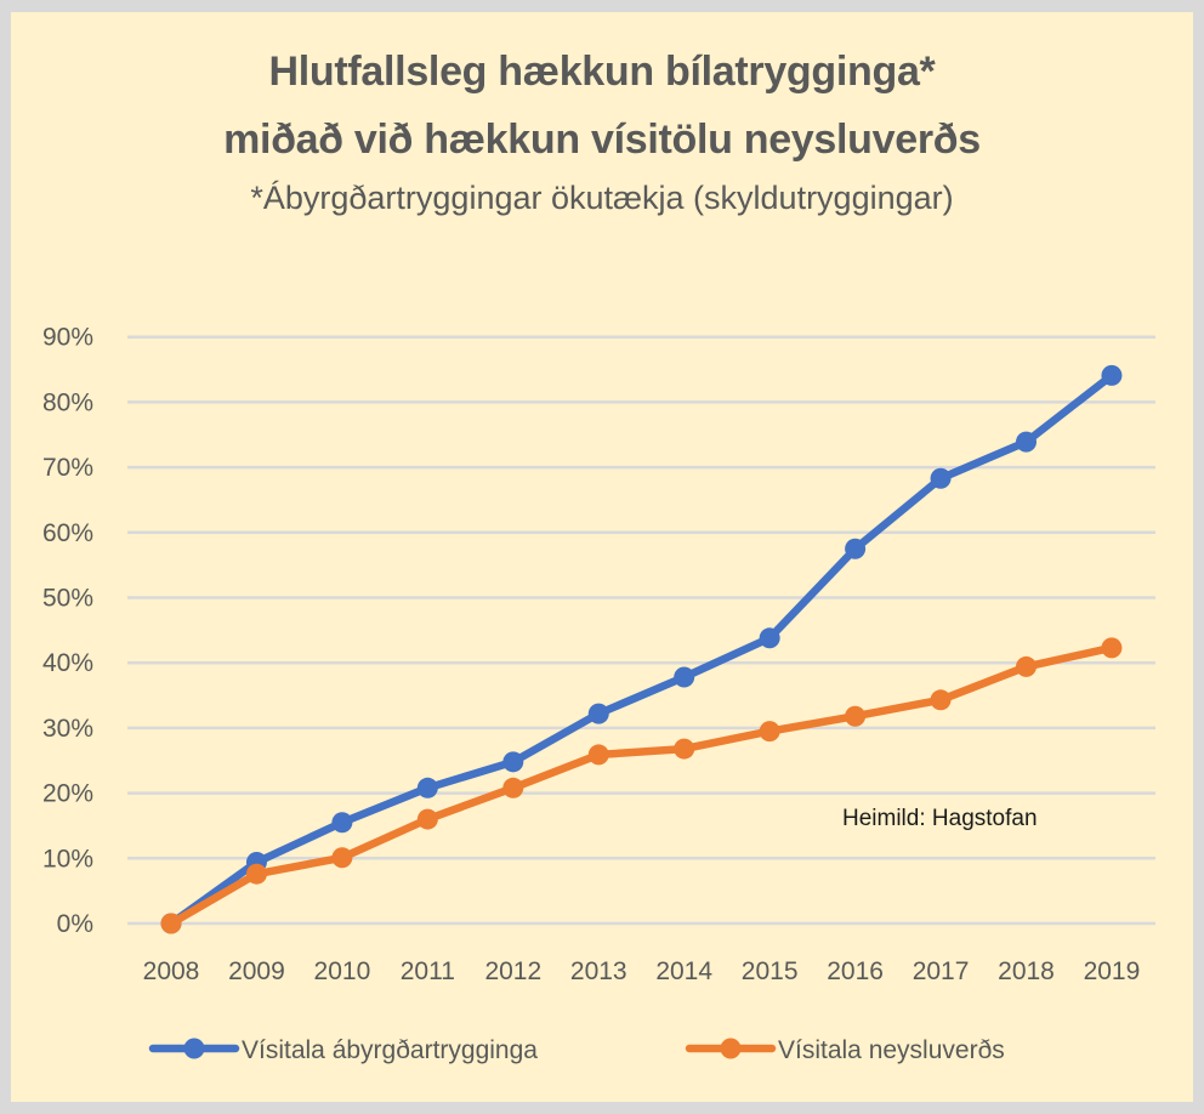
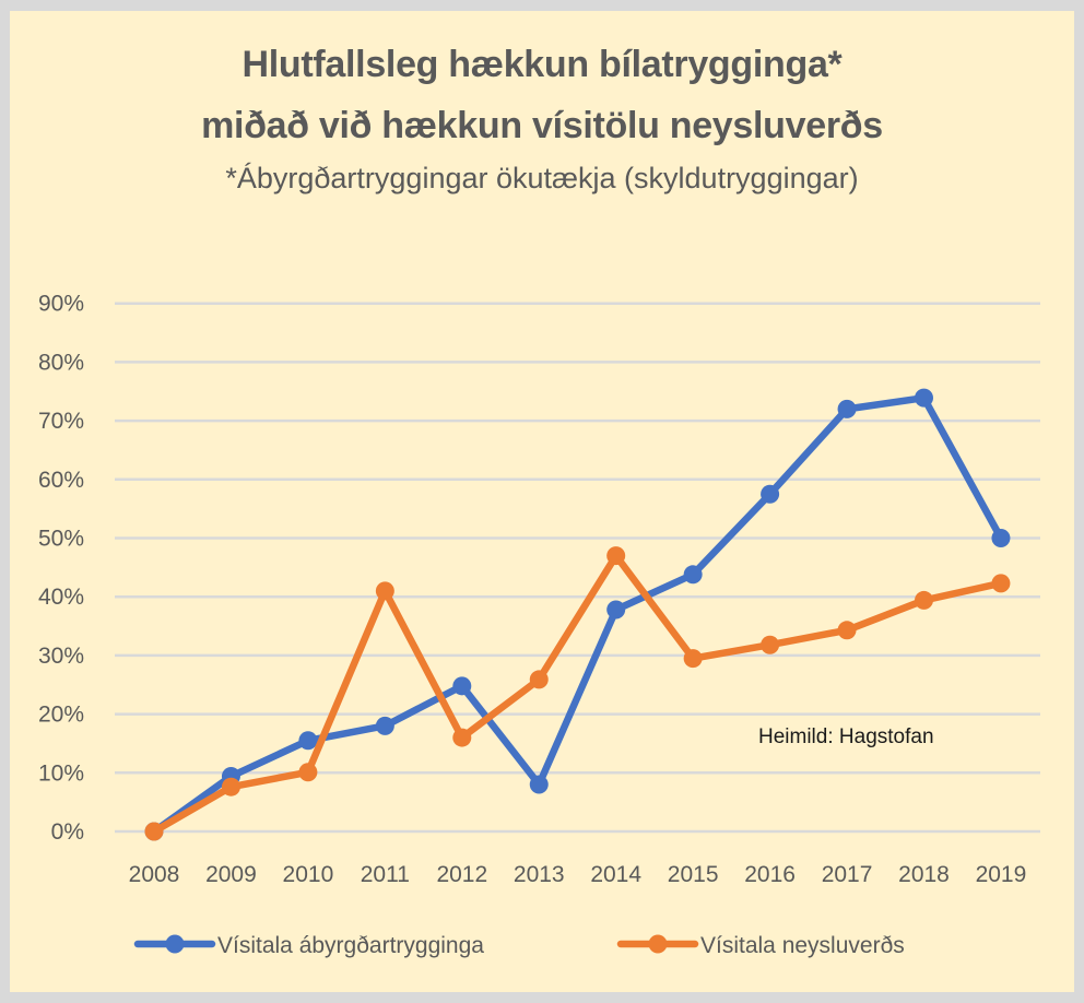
Vísitala ábyrgðartrygginga/2011: 21% -> 18%
Vísitala neysluverðs/2011: 16% -> 41%
Vísitala neysluverðs/2012: 21% -> 16%
Vísitala ábyrgðartrygginga/2013: 32% -> 8%
Vísitala neysluverðs/2014: 27% -> 47%
Vísitala ábyrgðartrygginga/2017: 68% -> 72%
Vísitala ábyrgðartrygginga/2019: 84% -> 50%
